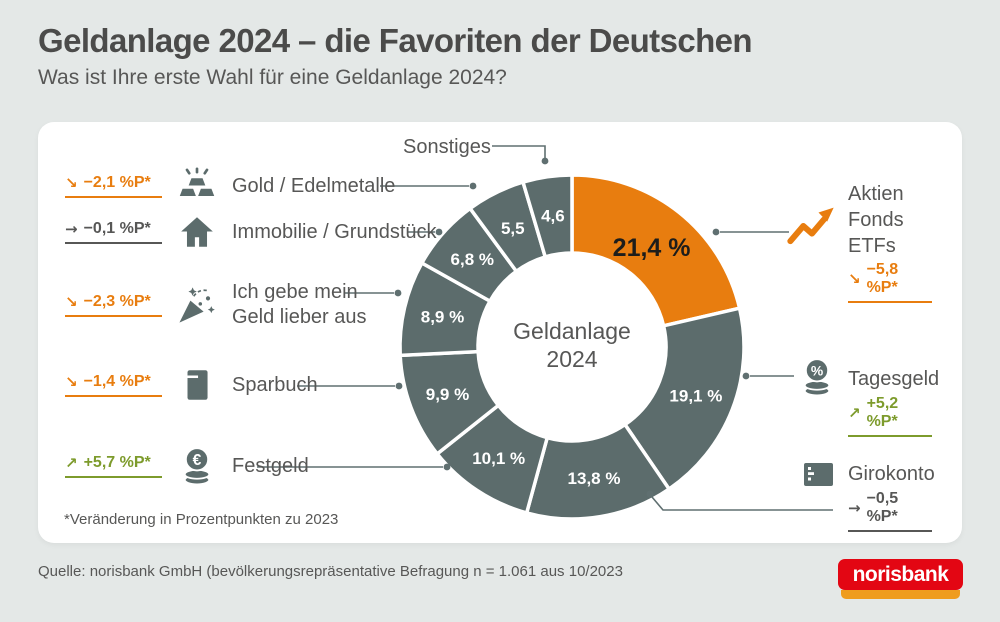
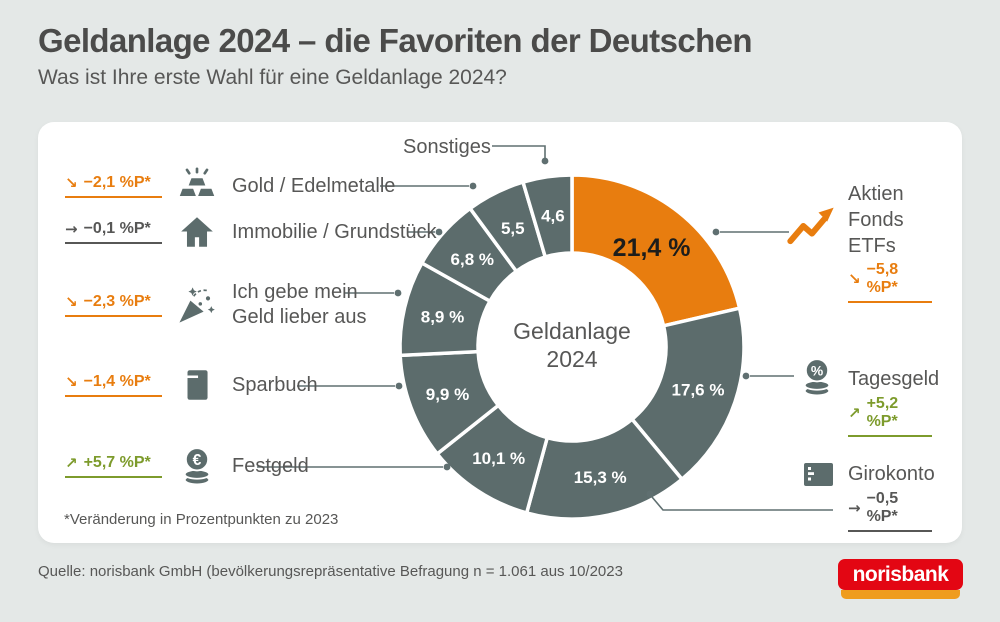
Tagesgeld: 19,1 -> 17,6
Girokonto: 13,8 -> 15,3
